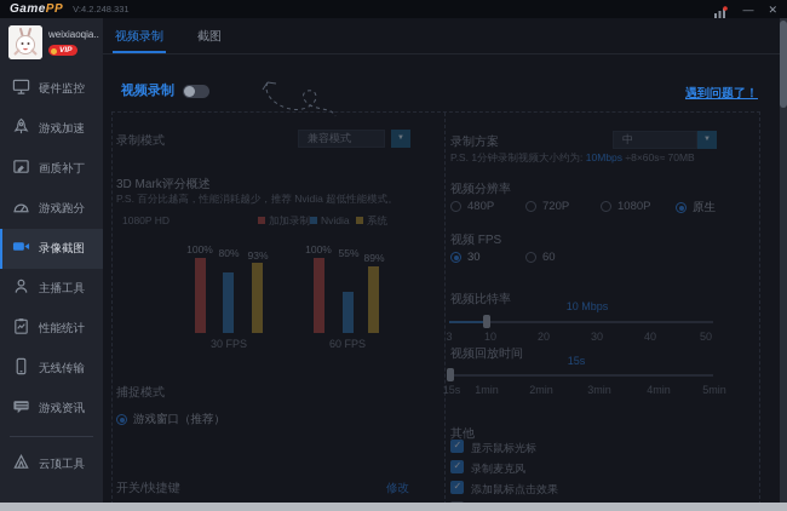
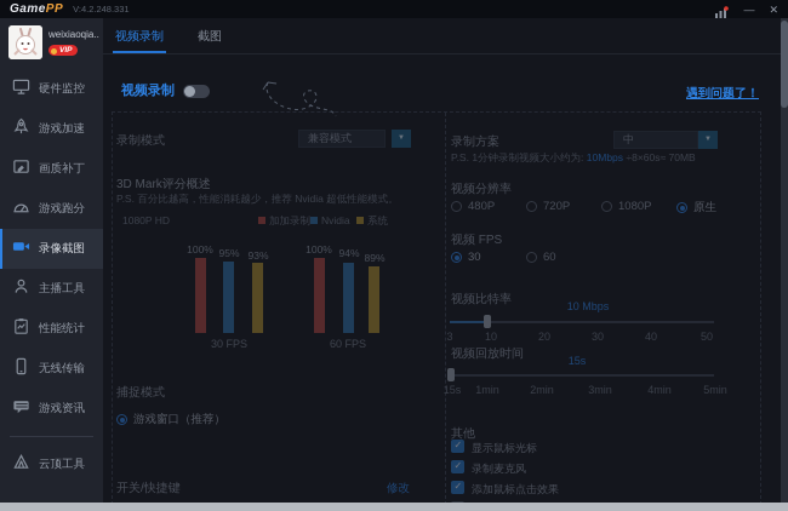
Nvidia/30 FPS: 80% -> 95%
Nvidia/60 FPS: 55% -> 94%
